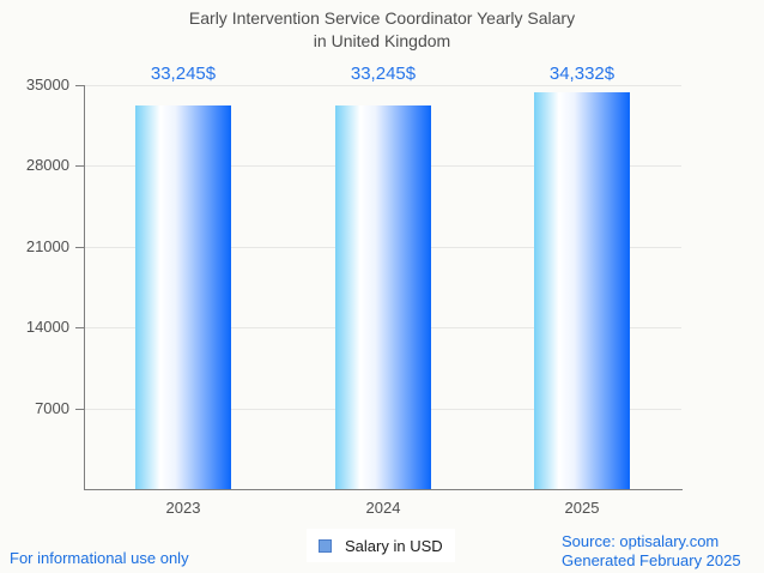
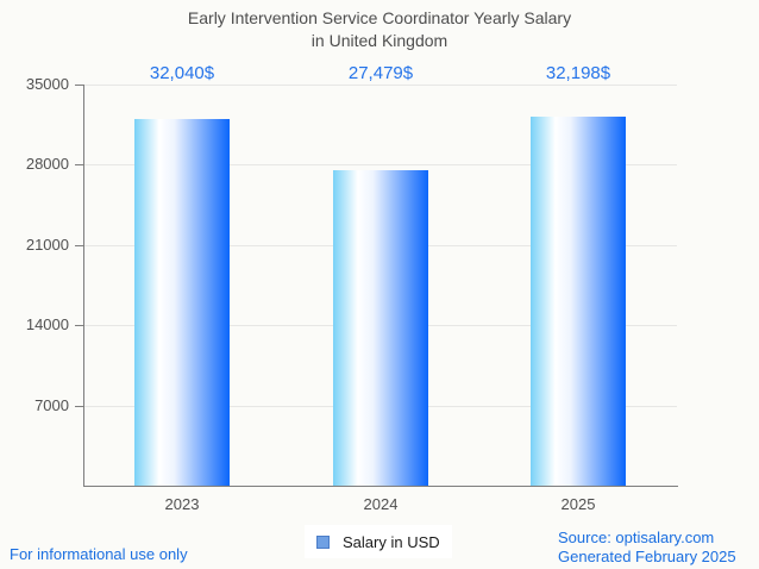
2023: 33,245 -> 32,040
2024: 33,245 -> 27,479
2025: 34,332 -> 32,198
